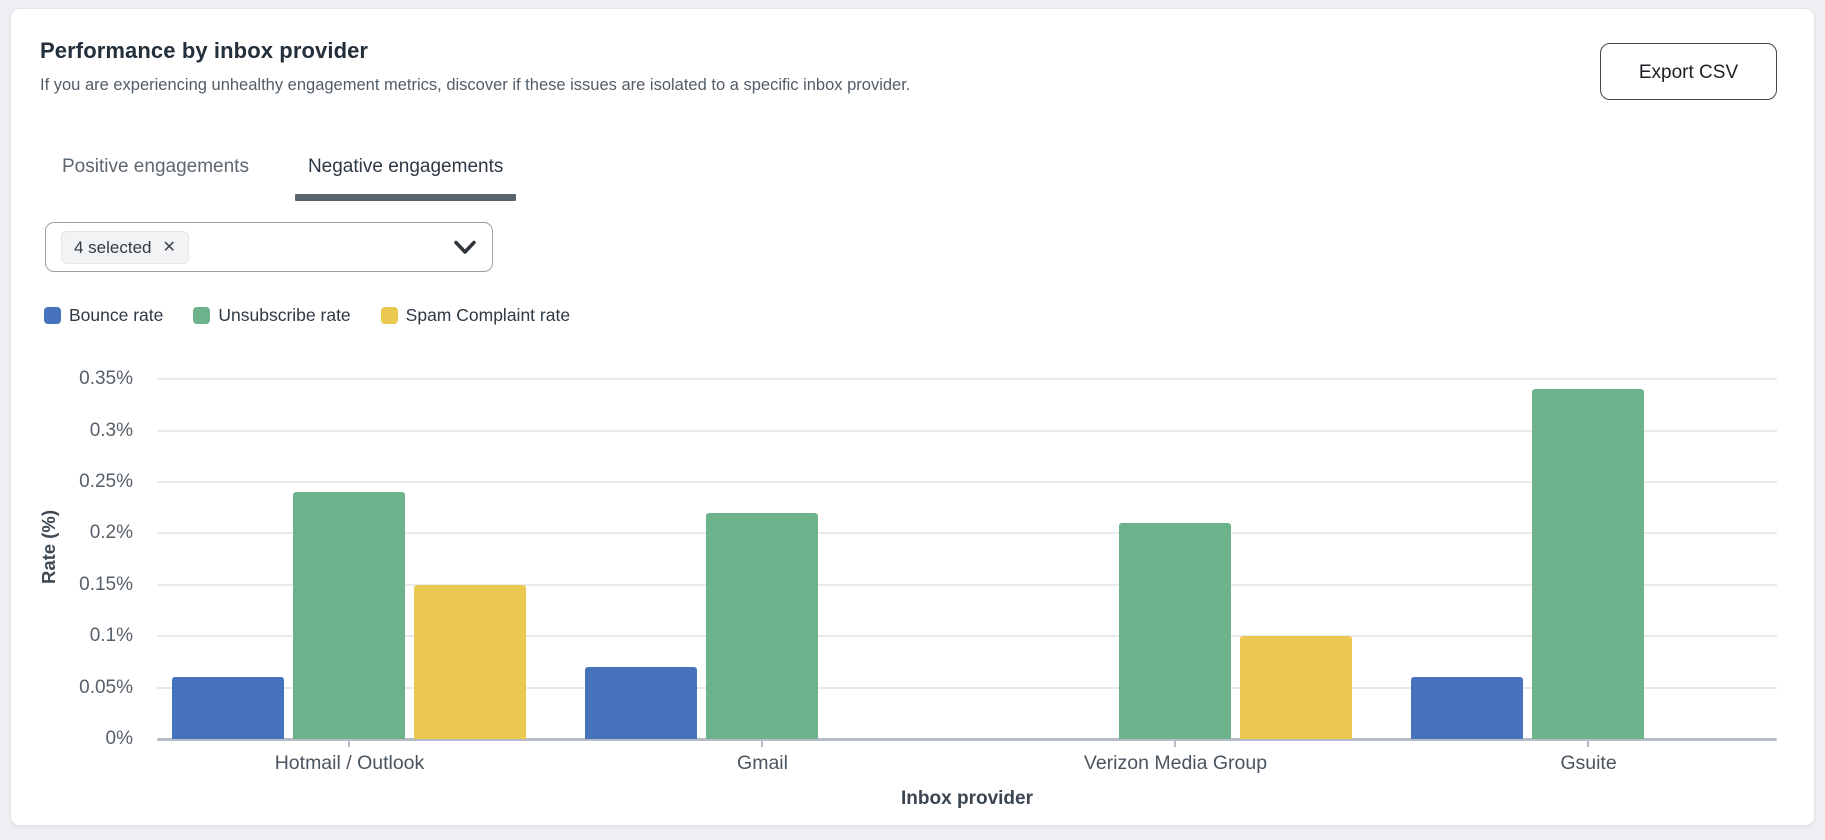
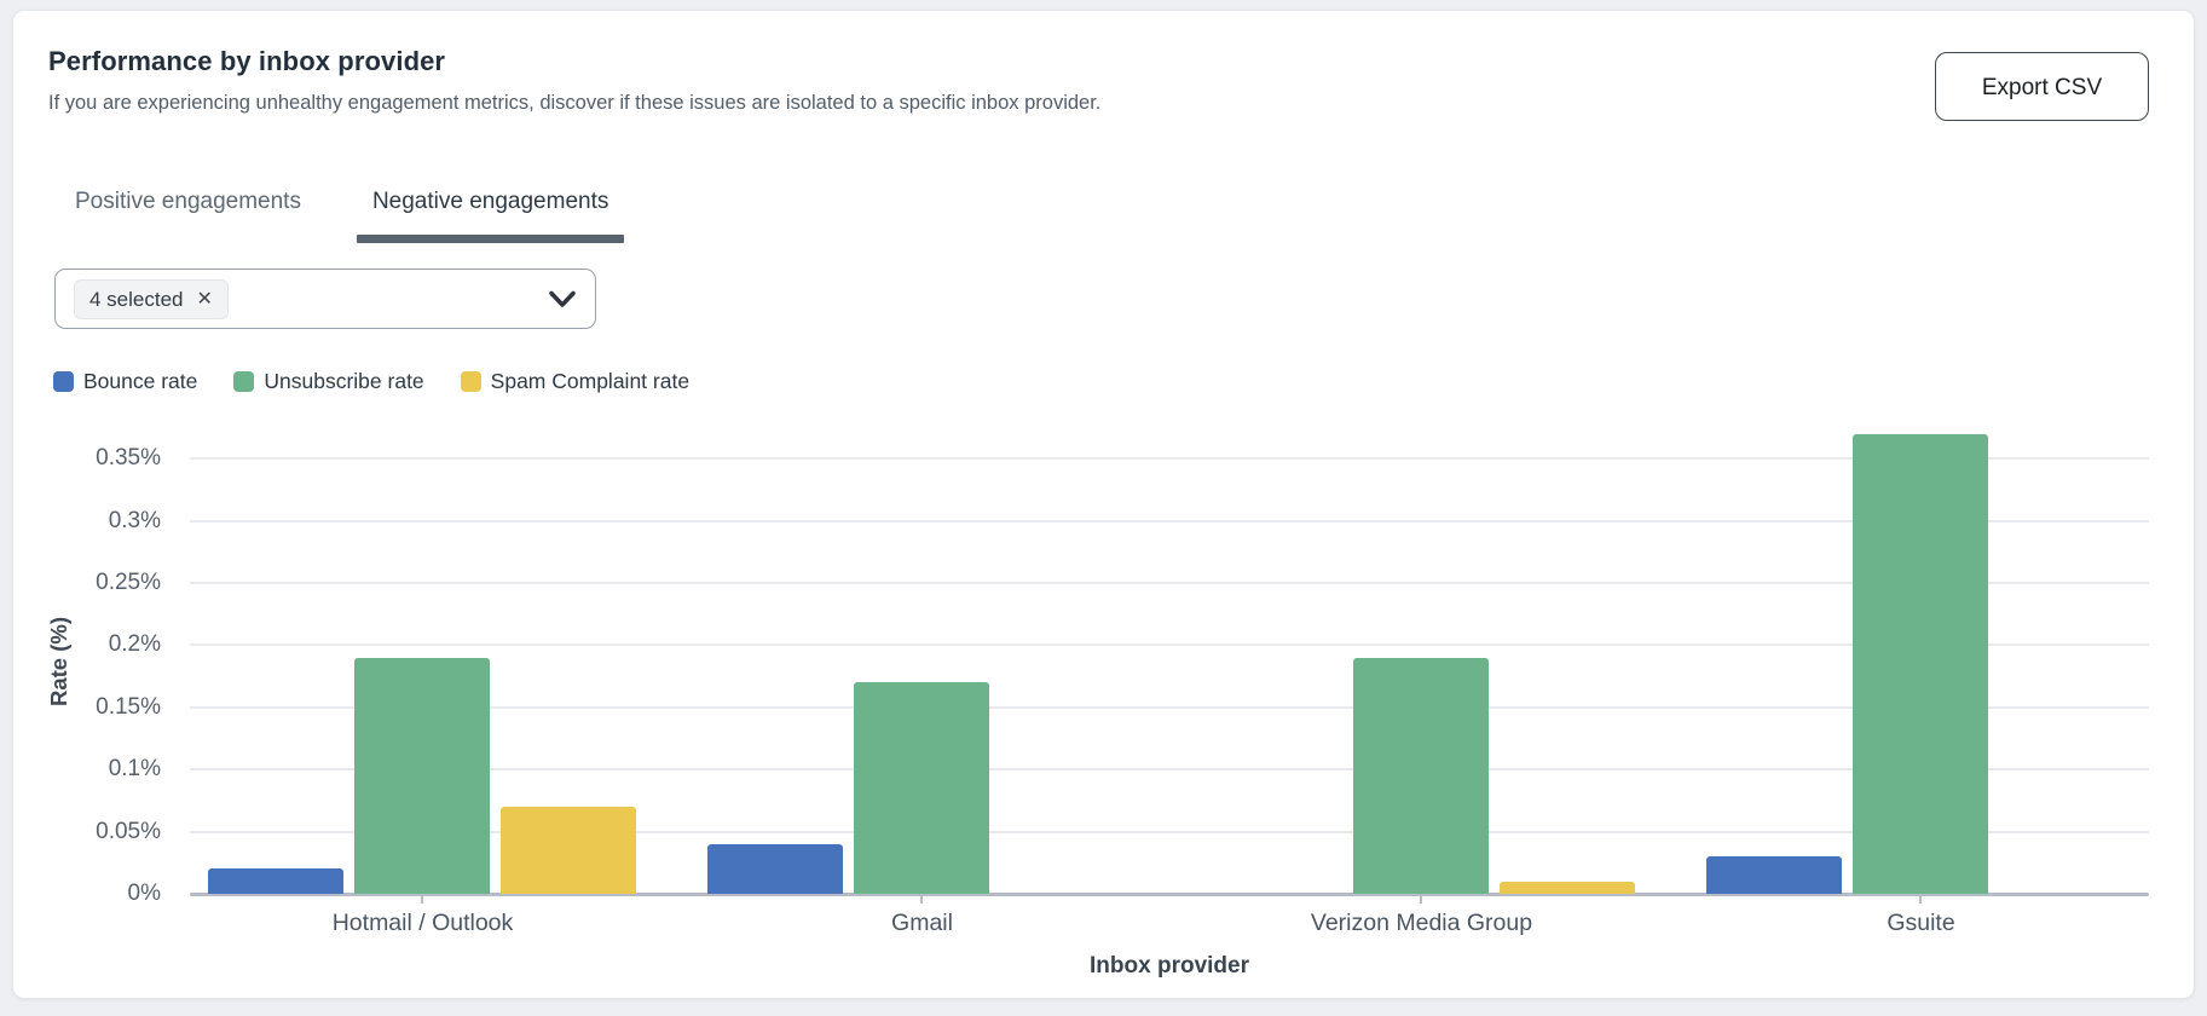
Bounce rate/Hotmail / Outlook: 0.06% -> 0.02%
Unsubscribe rate/Hotmail / Outlook: 0.24% -> 0.19%
Spam Complaint rate/Hotmail / Outlook: 0.15% -> 0.07%
Bounce rate/Gmail: 0.07% -> 0.04%
Unsubscribe rate/Gmail: 0.22% -> 0.17%
Unsubscribe rate/Verizon Media Group: 0.21% -> 0.19%
Spam Complaint rate/Verizon Media Group: 0.10% -> 0.01%
Bounce rate/Gsuite: 0.06% -> 0.03%
Unsubscribe rate/Gsuite: 0.34% -> 0.37%
